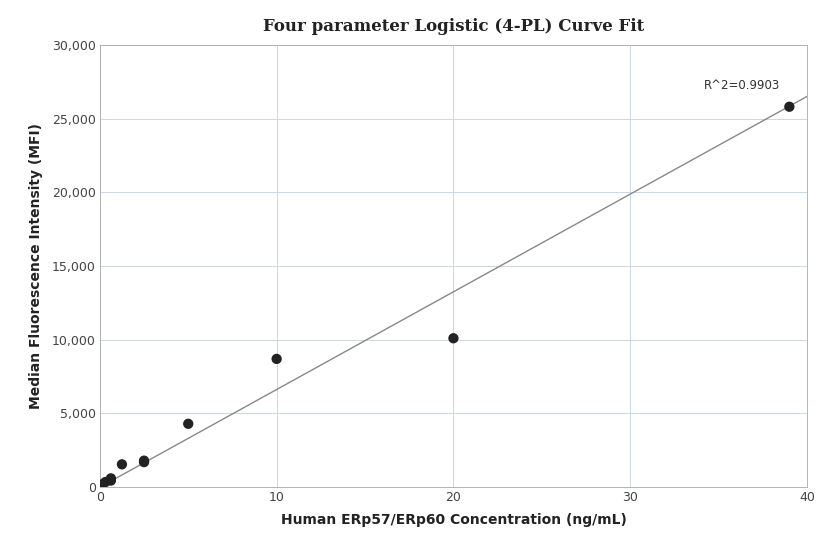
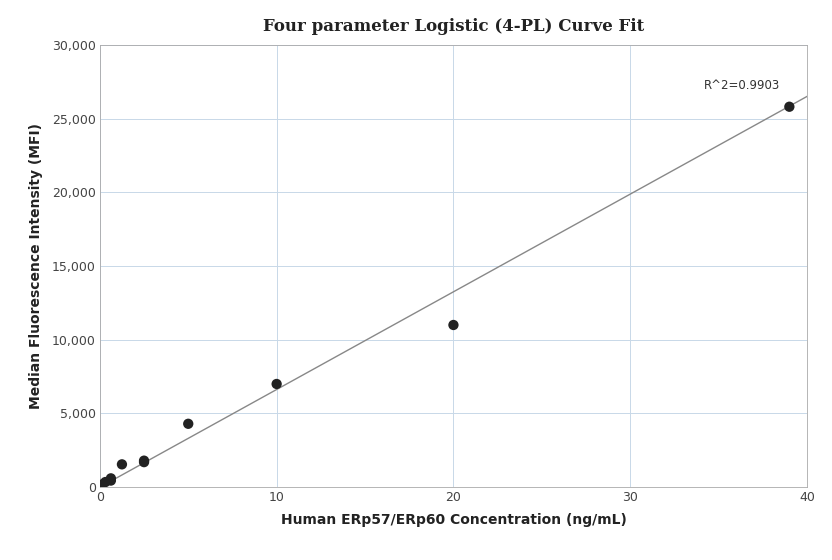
10: 8,700 -> 7,000
20: 10,100 -> 11,000
